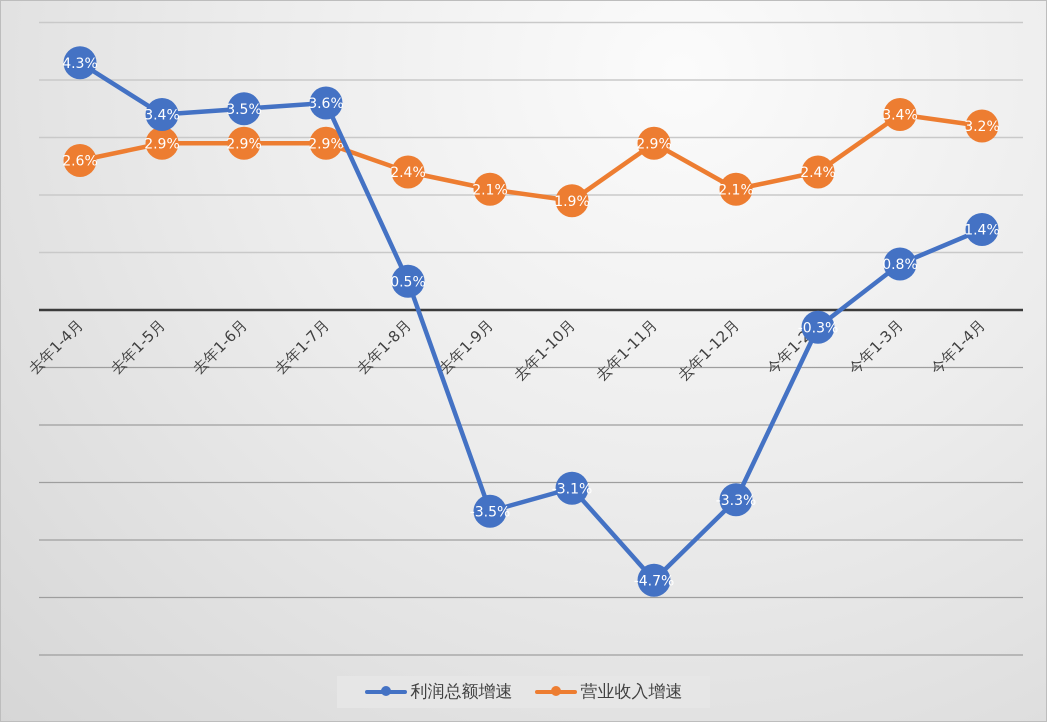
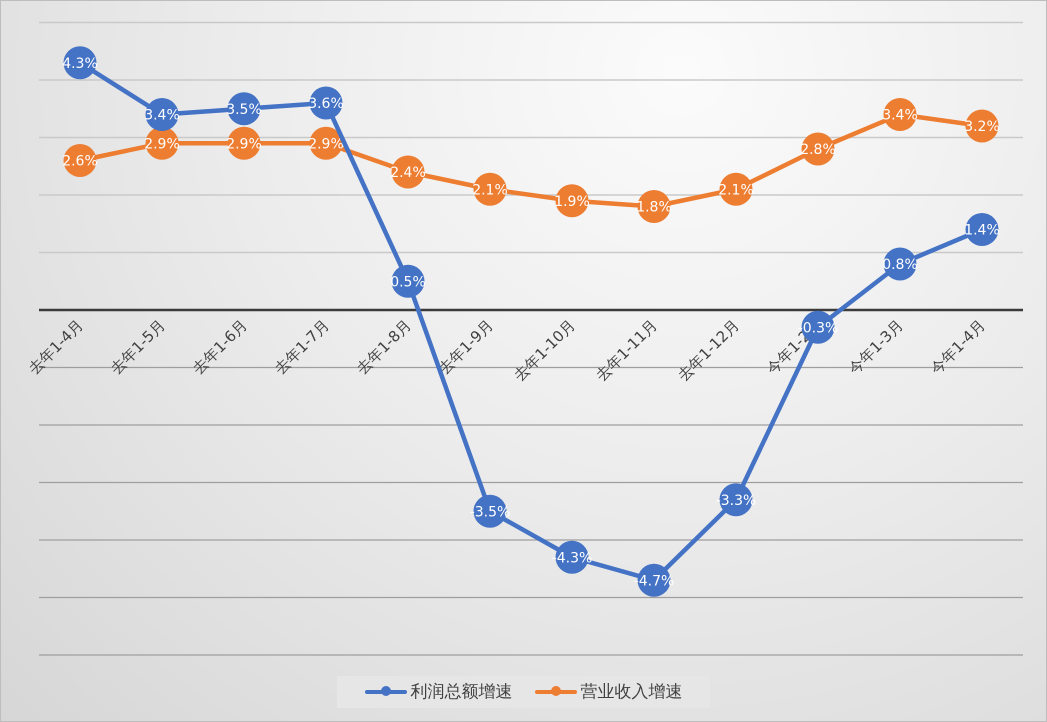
利润总额增速/去年1-10月: -3.1% -> -4.3%
营业收入增速/去年1-11月: 2.9% -> 1.8%
营业收入增速/今年1-2月: 2.4% -> 2.8%
